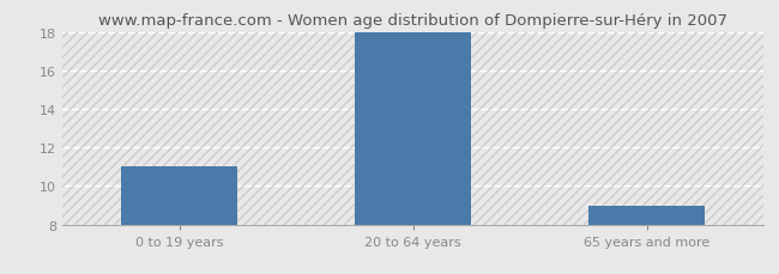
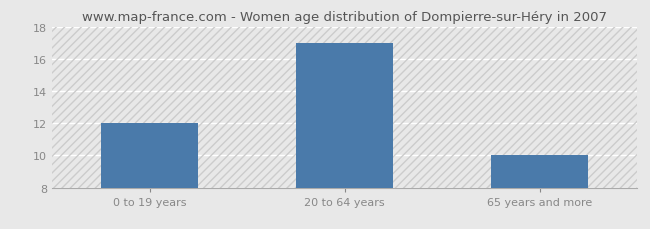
0 to 19 years: 11 -> 12
20 to 64 years: 18 -> 17
65 years and more: 9 -> 10
